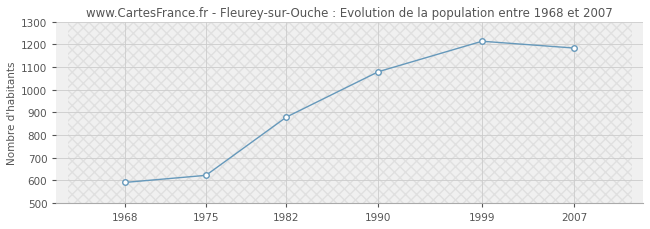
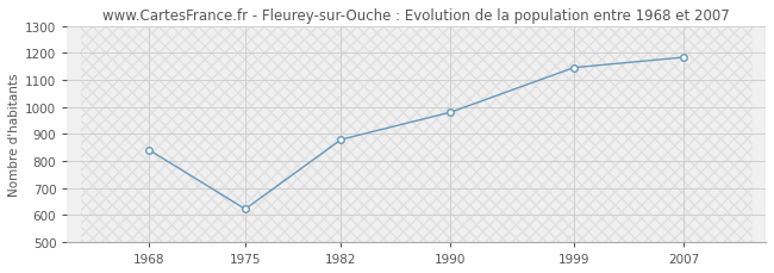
1968: 591 -> 840
1990: 1079 -> 980
1999: 1213 -> 1145
